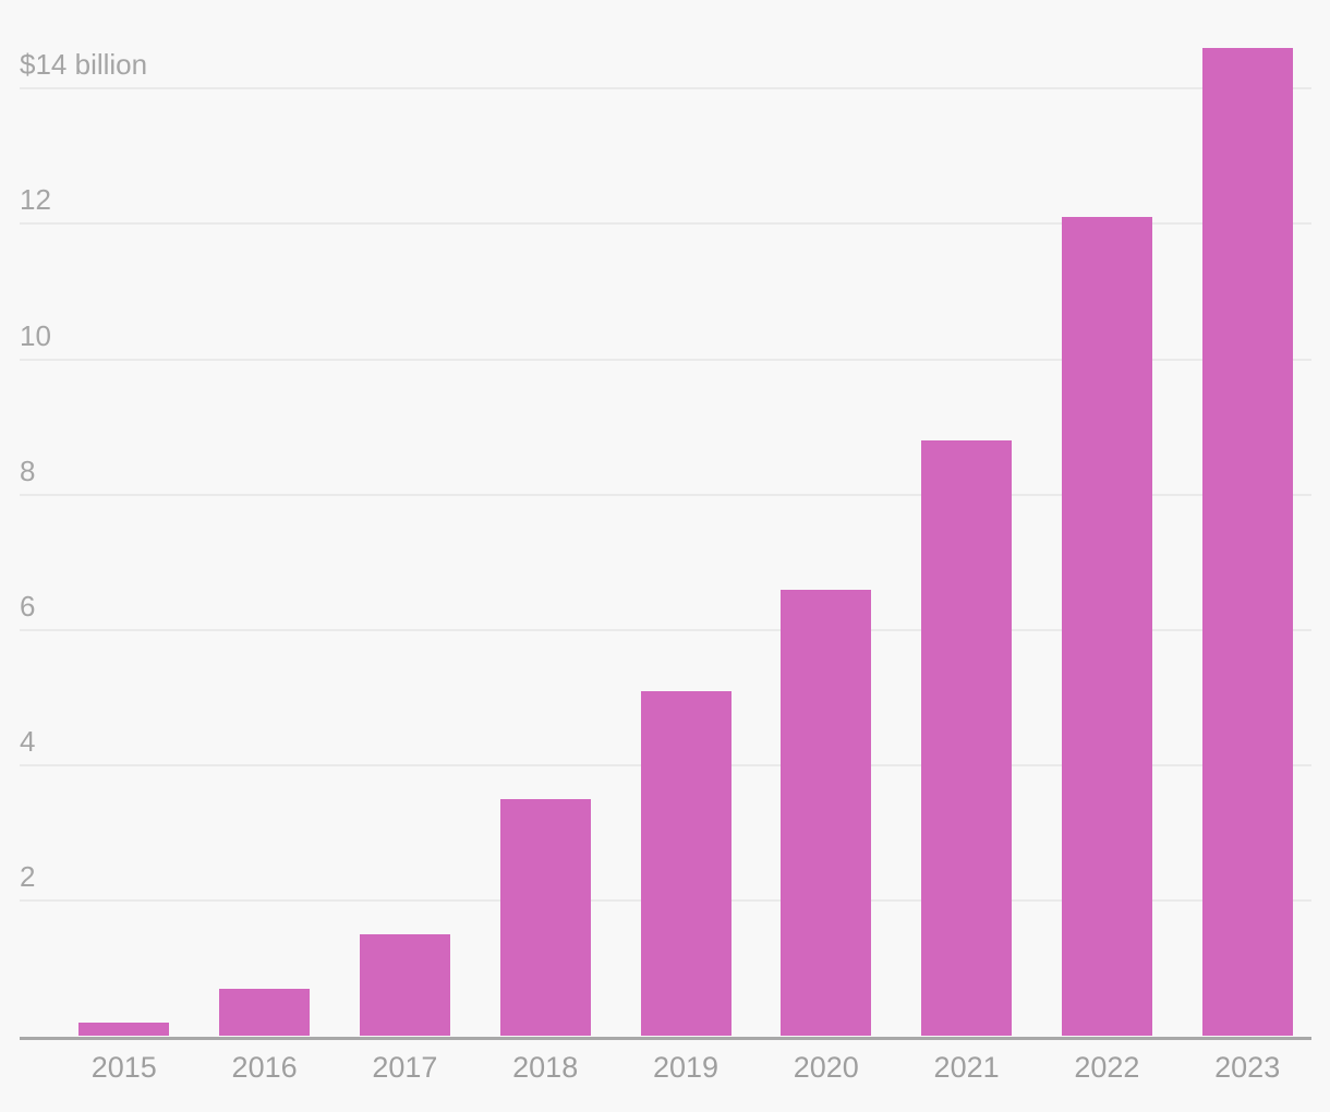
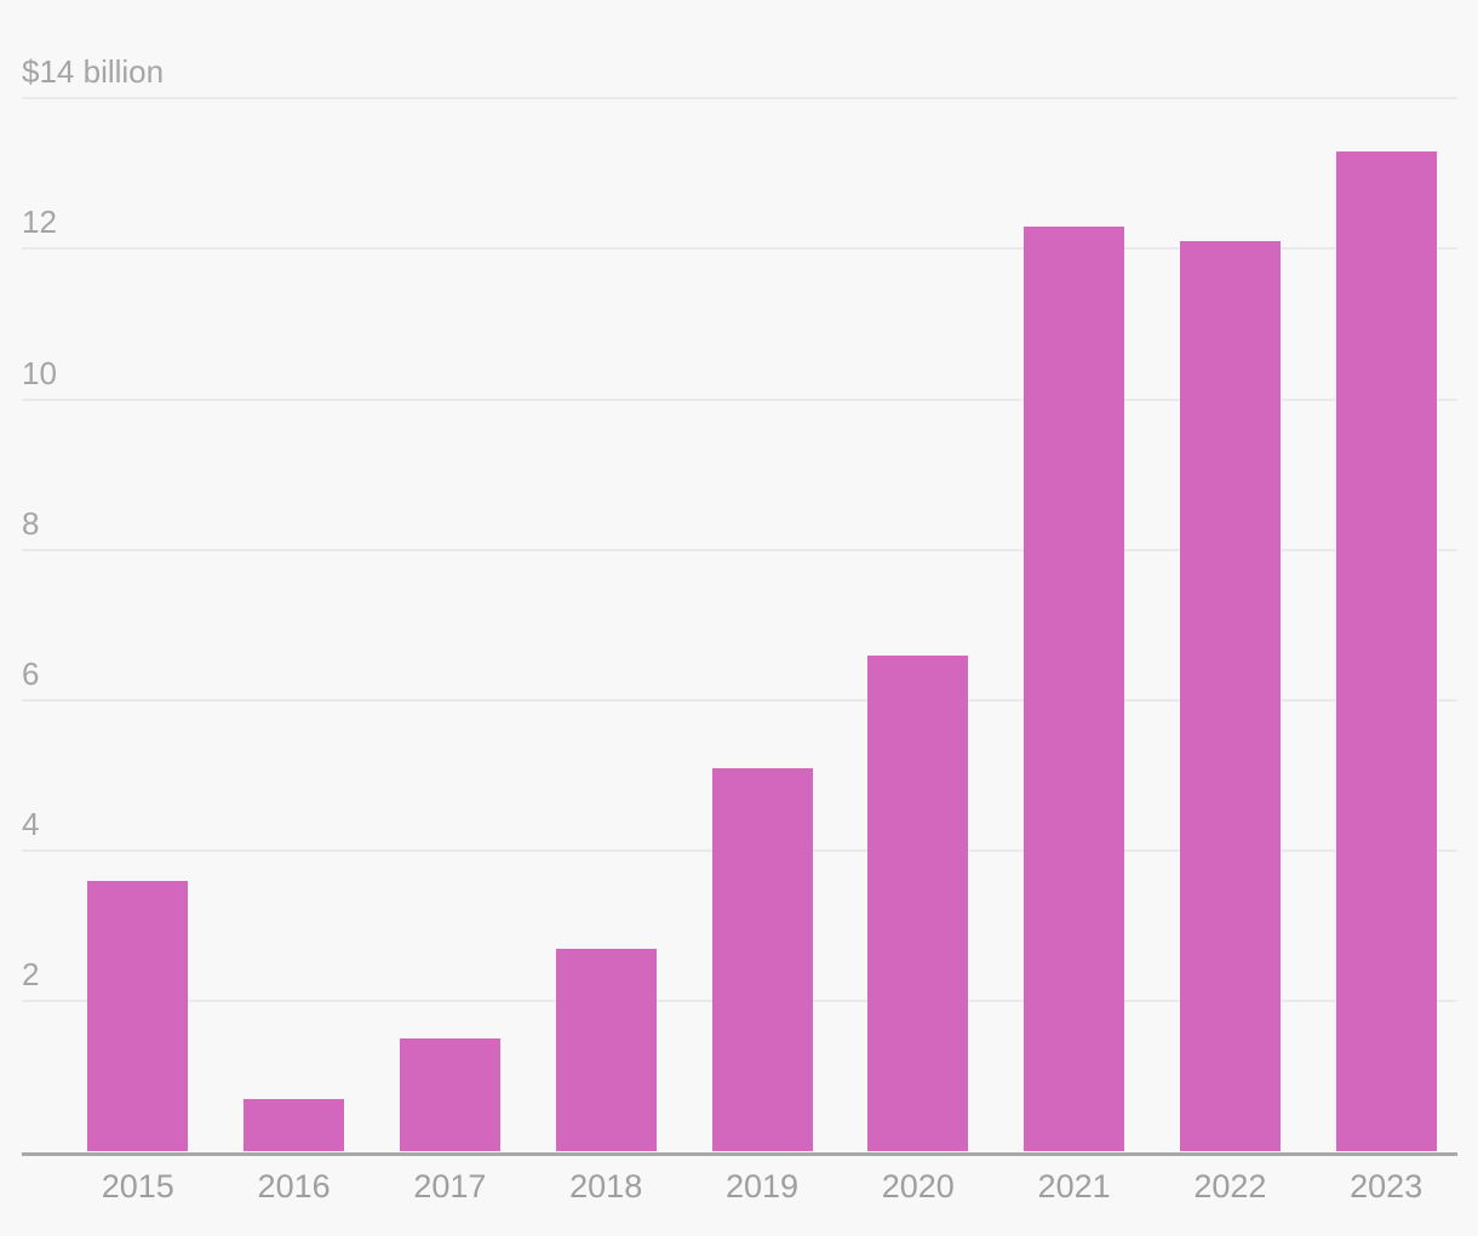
2015: 0.2 -> 3.6
2018: 3.5 -> 2.7
2021: 8.8 -> 12.3
2023: 14.6 -> 13.3
